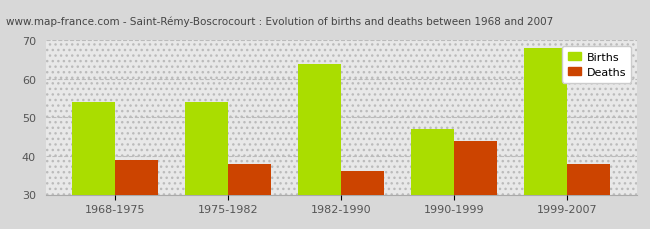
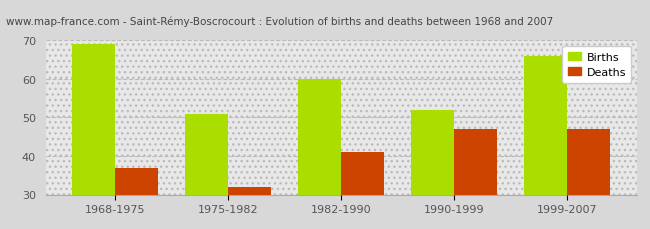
Births/1968-1975: 54 -> 69
Deaths/1968-1975: 39 -> 37
Births/1975-1982: 54 -> 51
Deaths/1975-1982: 38 -> 32
Births/1982-1990: 64 -> 60
Deaths/1982-1990: 36 -> 41
Births/1990-1999: 47 -> 52
Deaths/1990-1999: 44 -> 47
Births/1999-2007: 68 -> 66
Deaths/1999-2007: 38 -> 47
